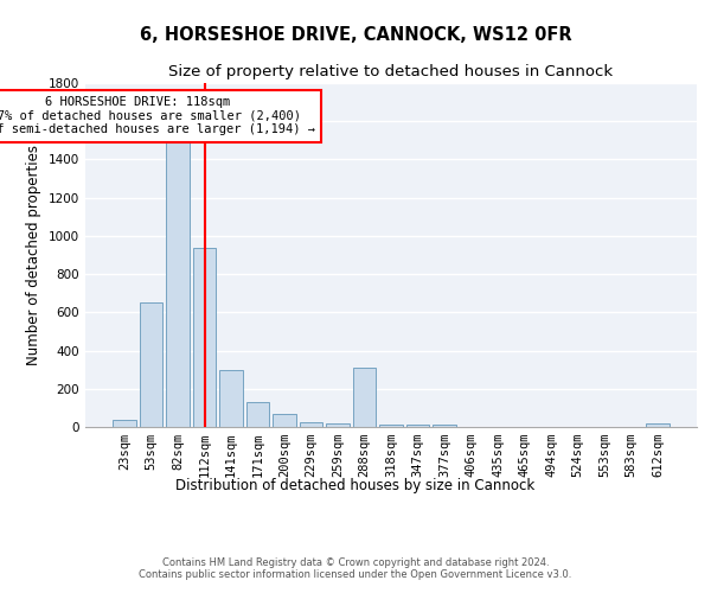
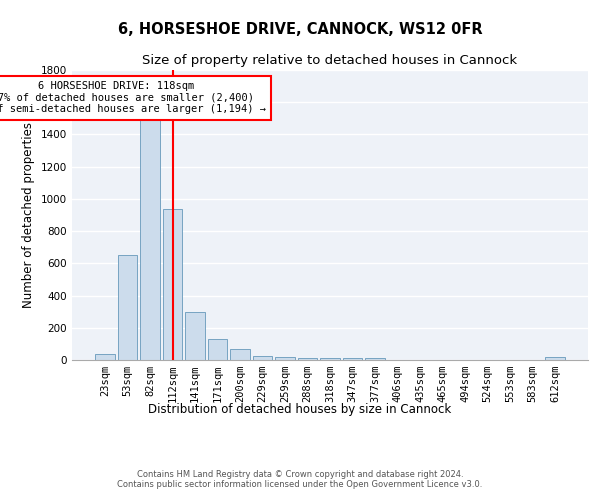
288sqm: 310 -> 20
